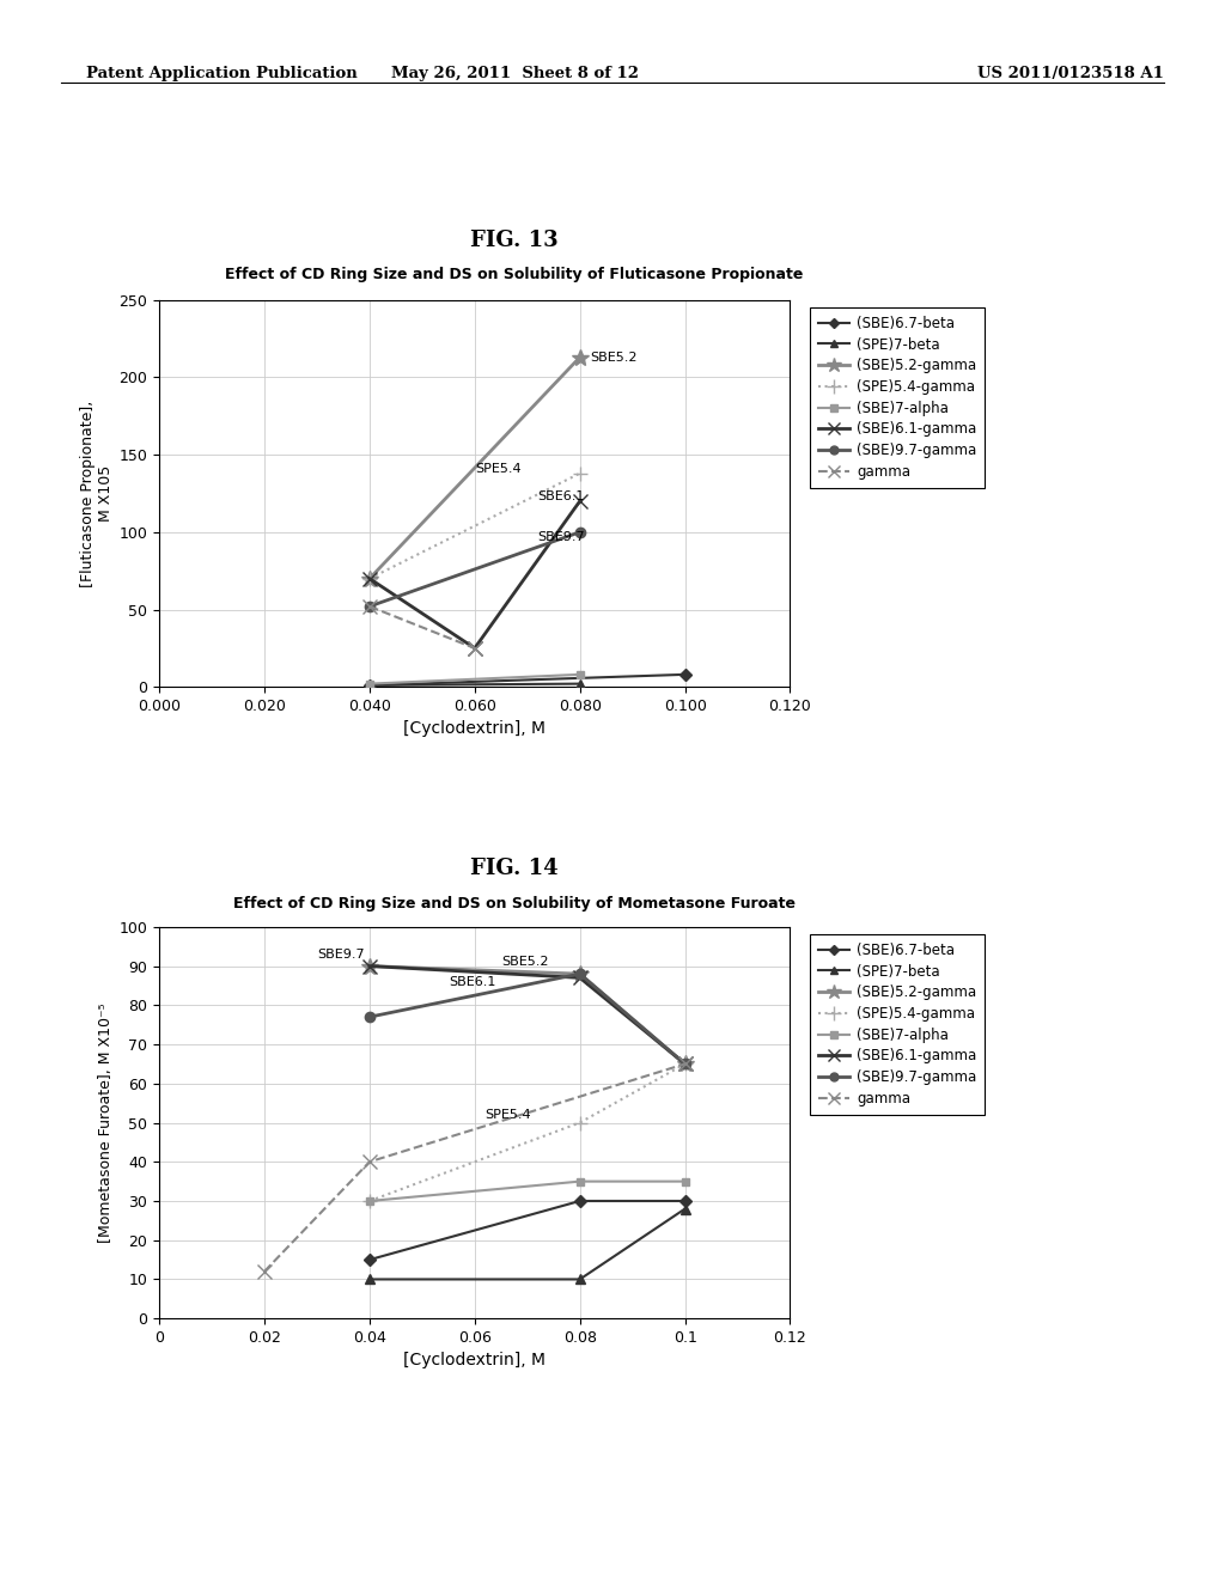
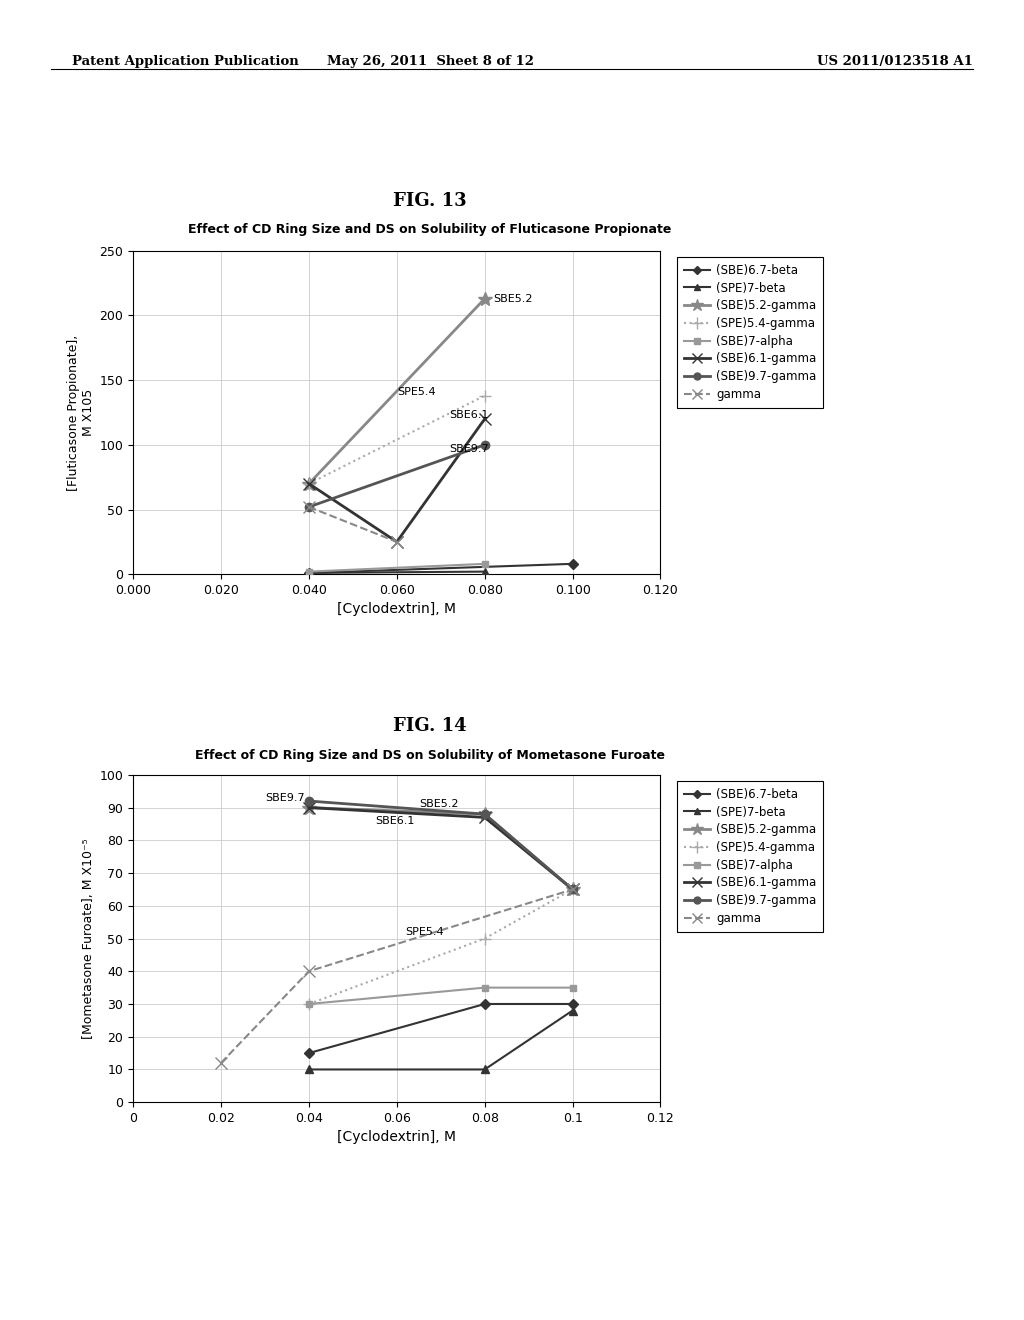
(SBE)9.7-gamma/0.04: 77 -> 92
